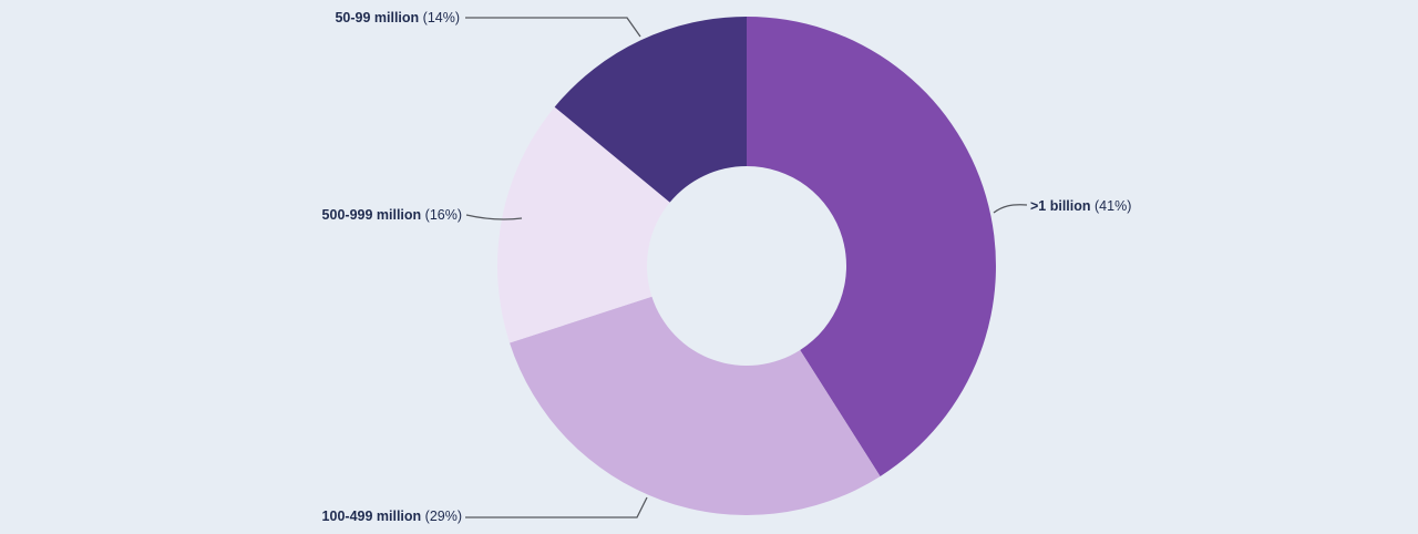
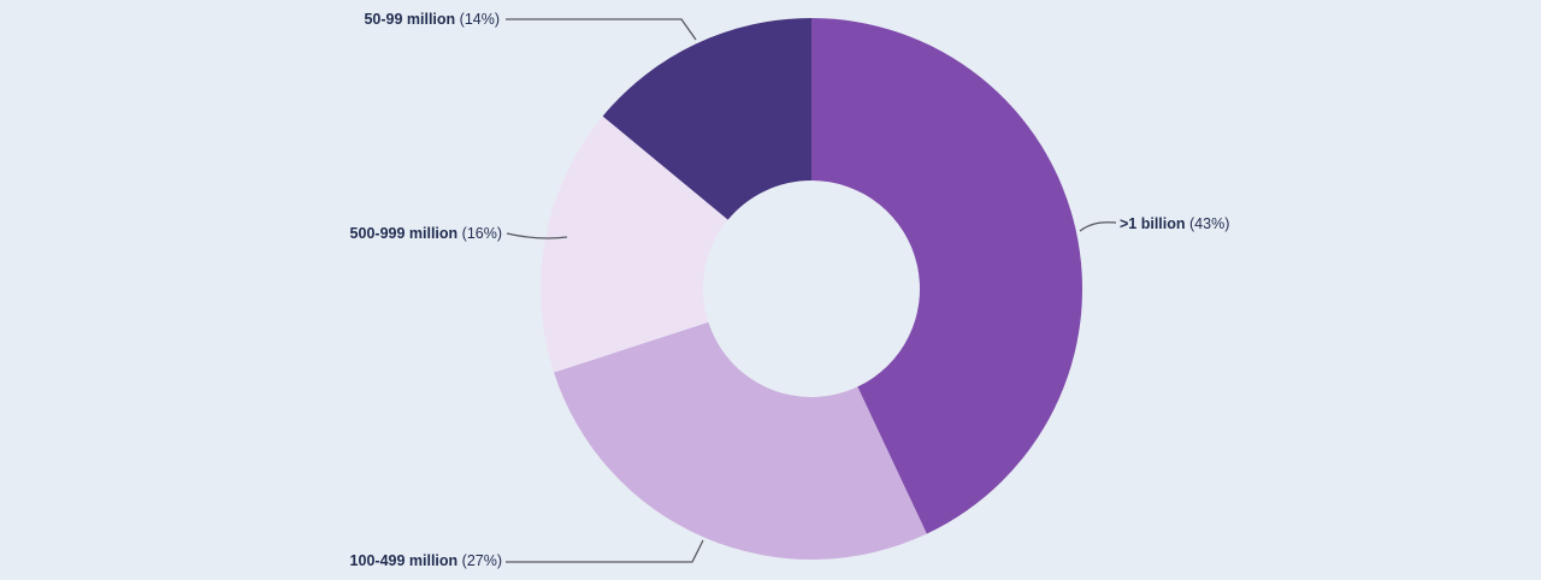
>1 billion: 41% -> 43%
100-499 million: 29% -> 27%
